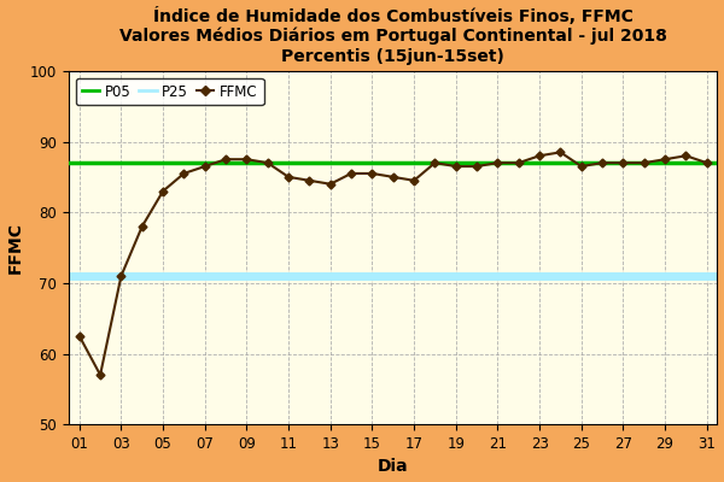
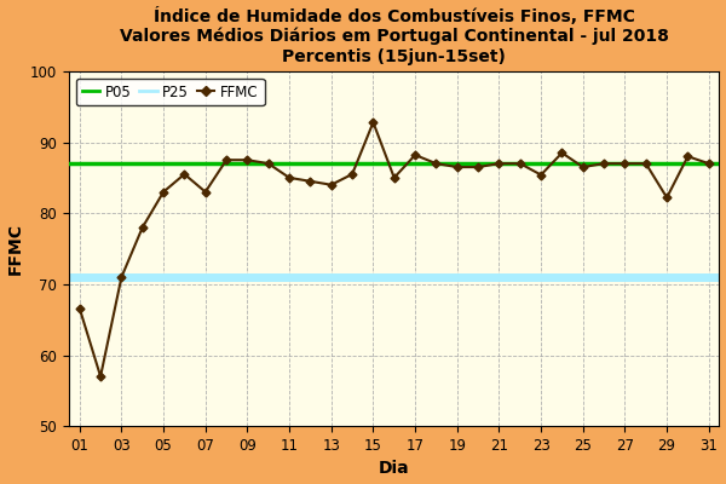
01: 62.5 -> 66.6
07: 86.5 -> 83.0
15: 85.5 -> 92.8
17: 84.5 -> 88.2
23: 88.0 -> 85.4
29: 87.5 -> 82.2
